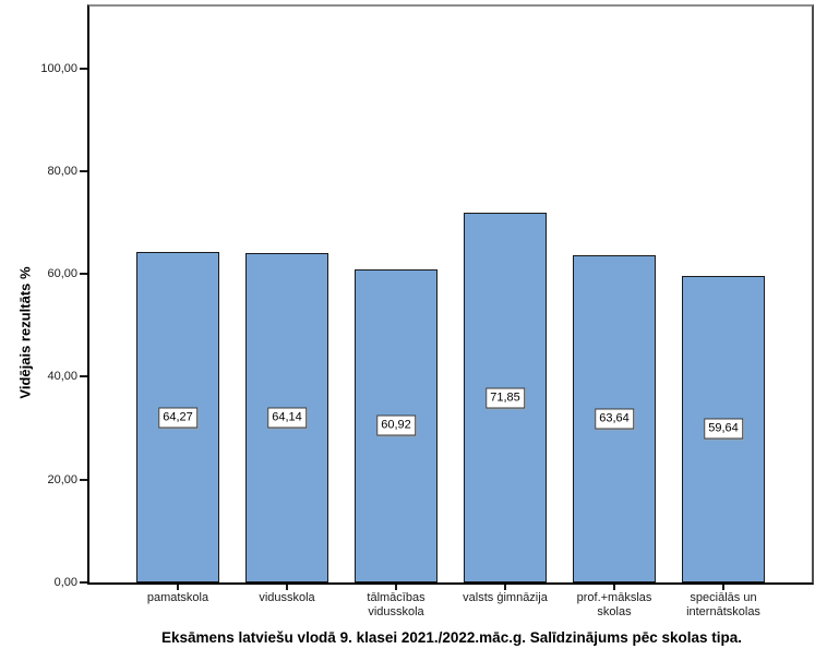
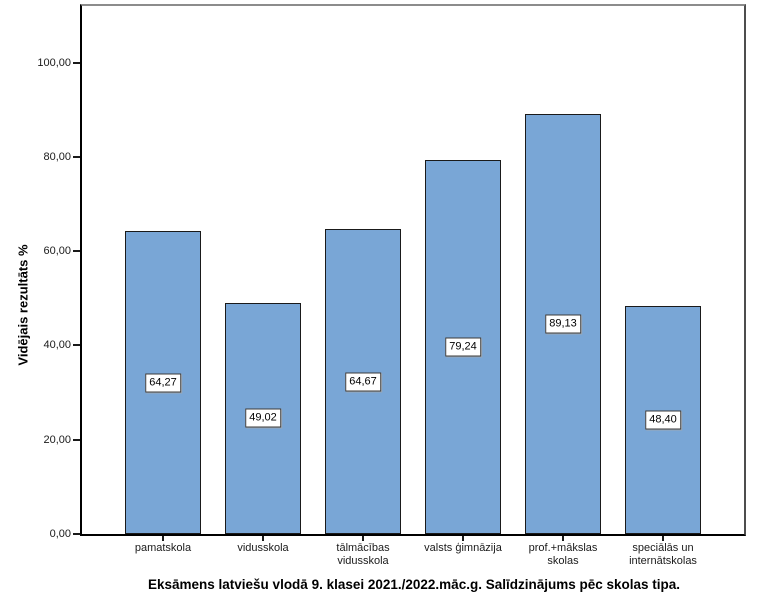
vidusskola: 64,14 -> 49,02
tālmācības vidusskola: 60,92 -> 64,67
valsts ģimnāzija: 71,85 -> 79,24
prof.+mākslas skolas: 63,64 -> 89,13
speciālās un internātskolas: 59,64 -> 48,40
